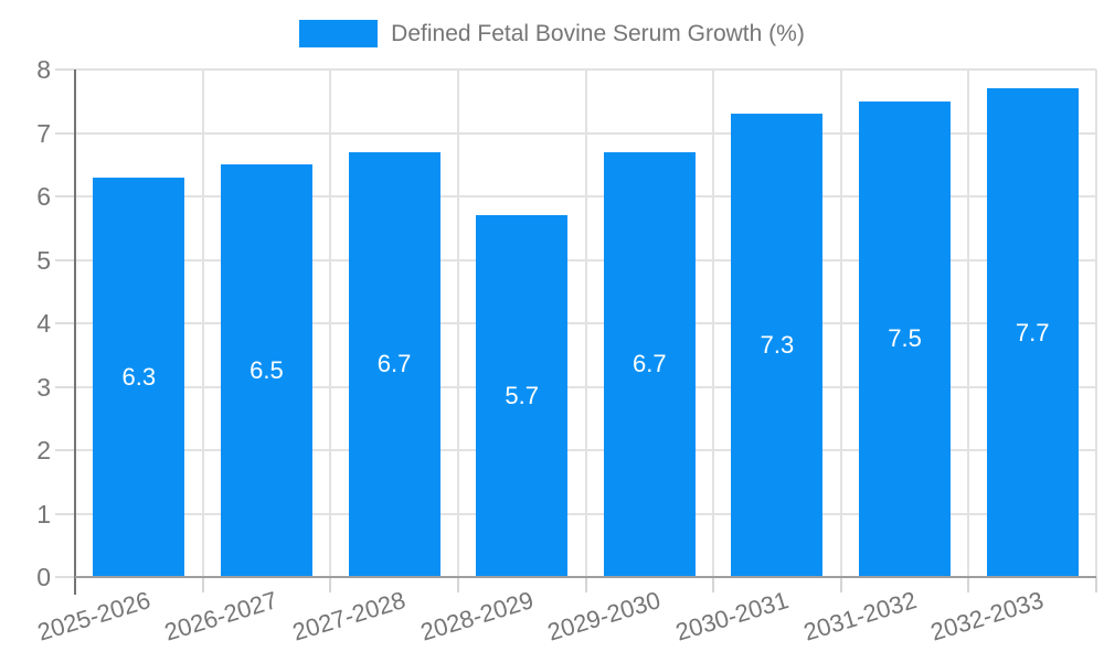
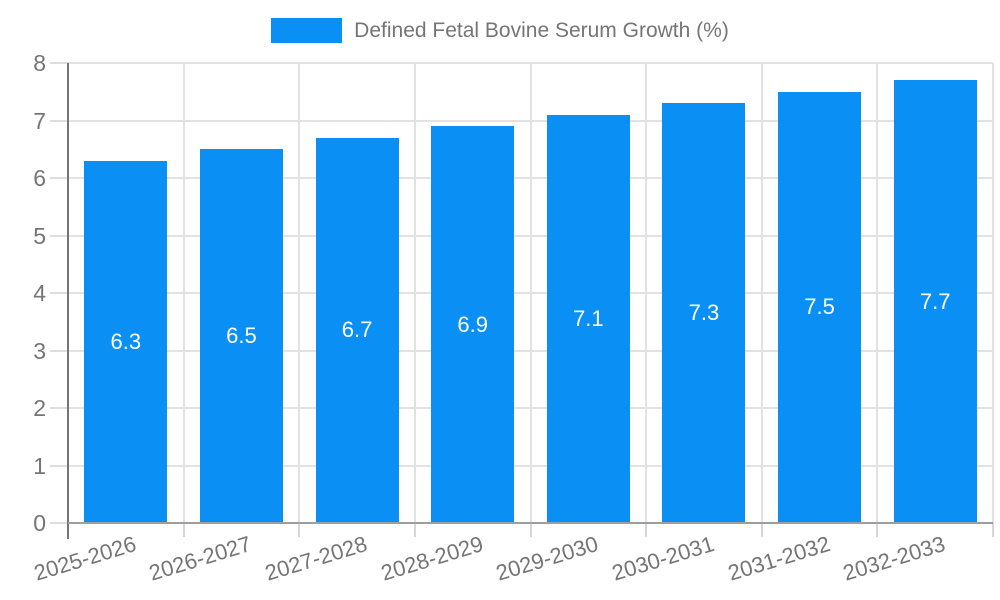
2028-2029: 5.7 -> 6.9
2029-2030: 6.7 -> 7.1
